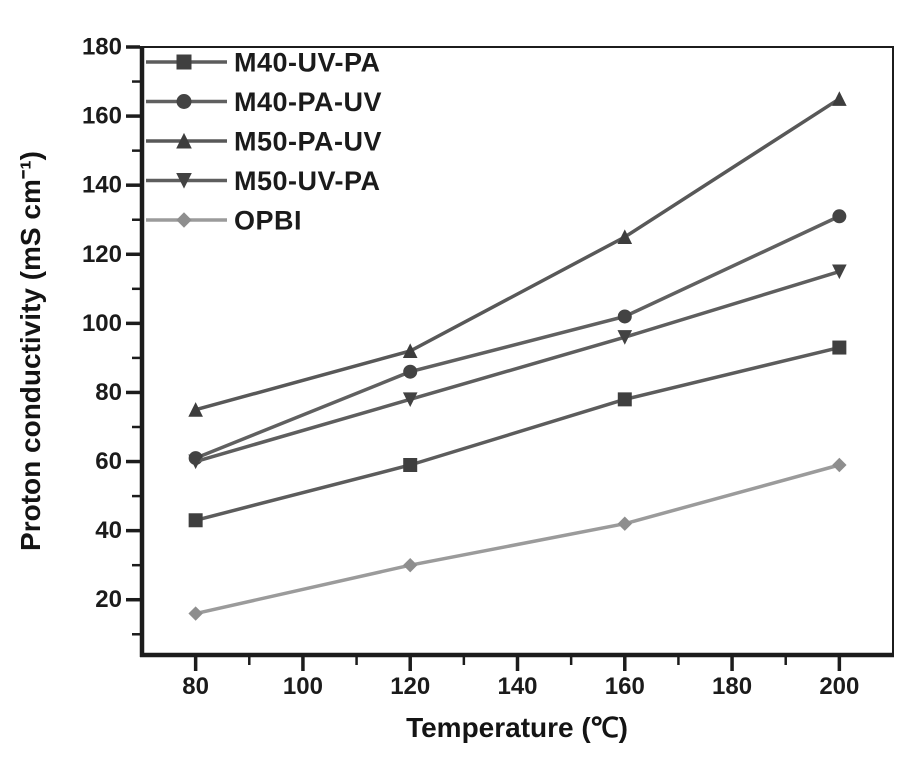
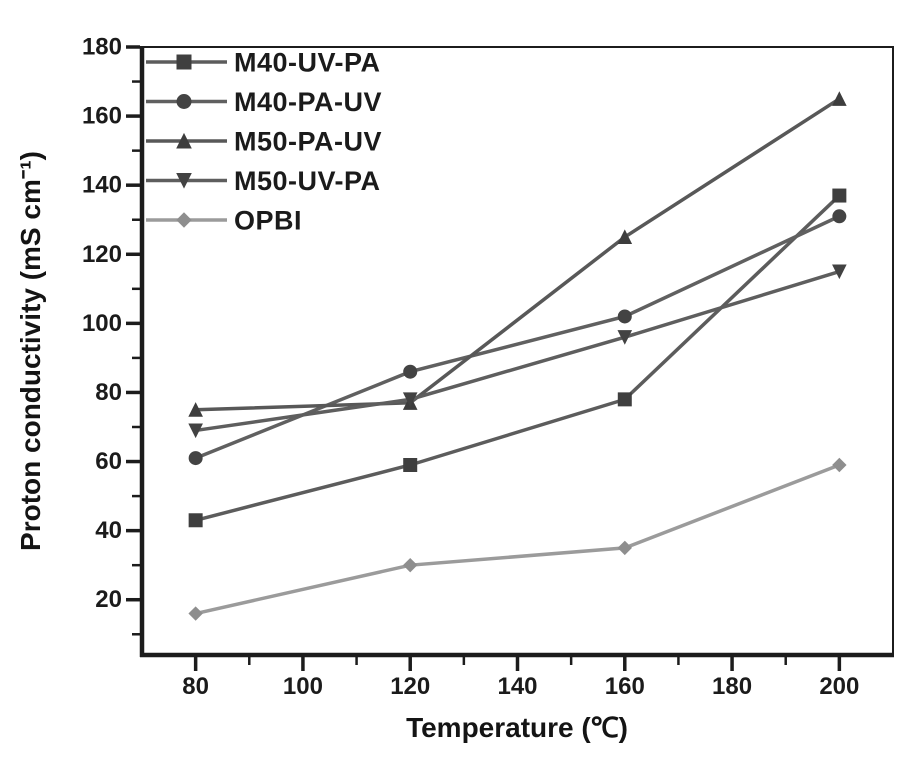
M50-UV-PA/80: 60 -> 69
M50-PA-UV/120: 92 -> 77
OPBI/160: 42 -> 35
M40-UV-PA/200: 93 -> 137
